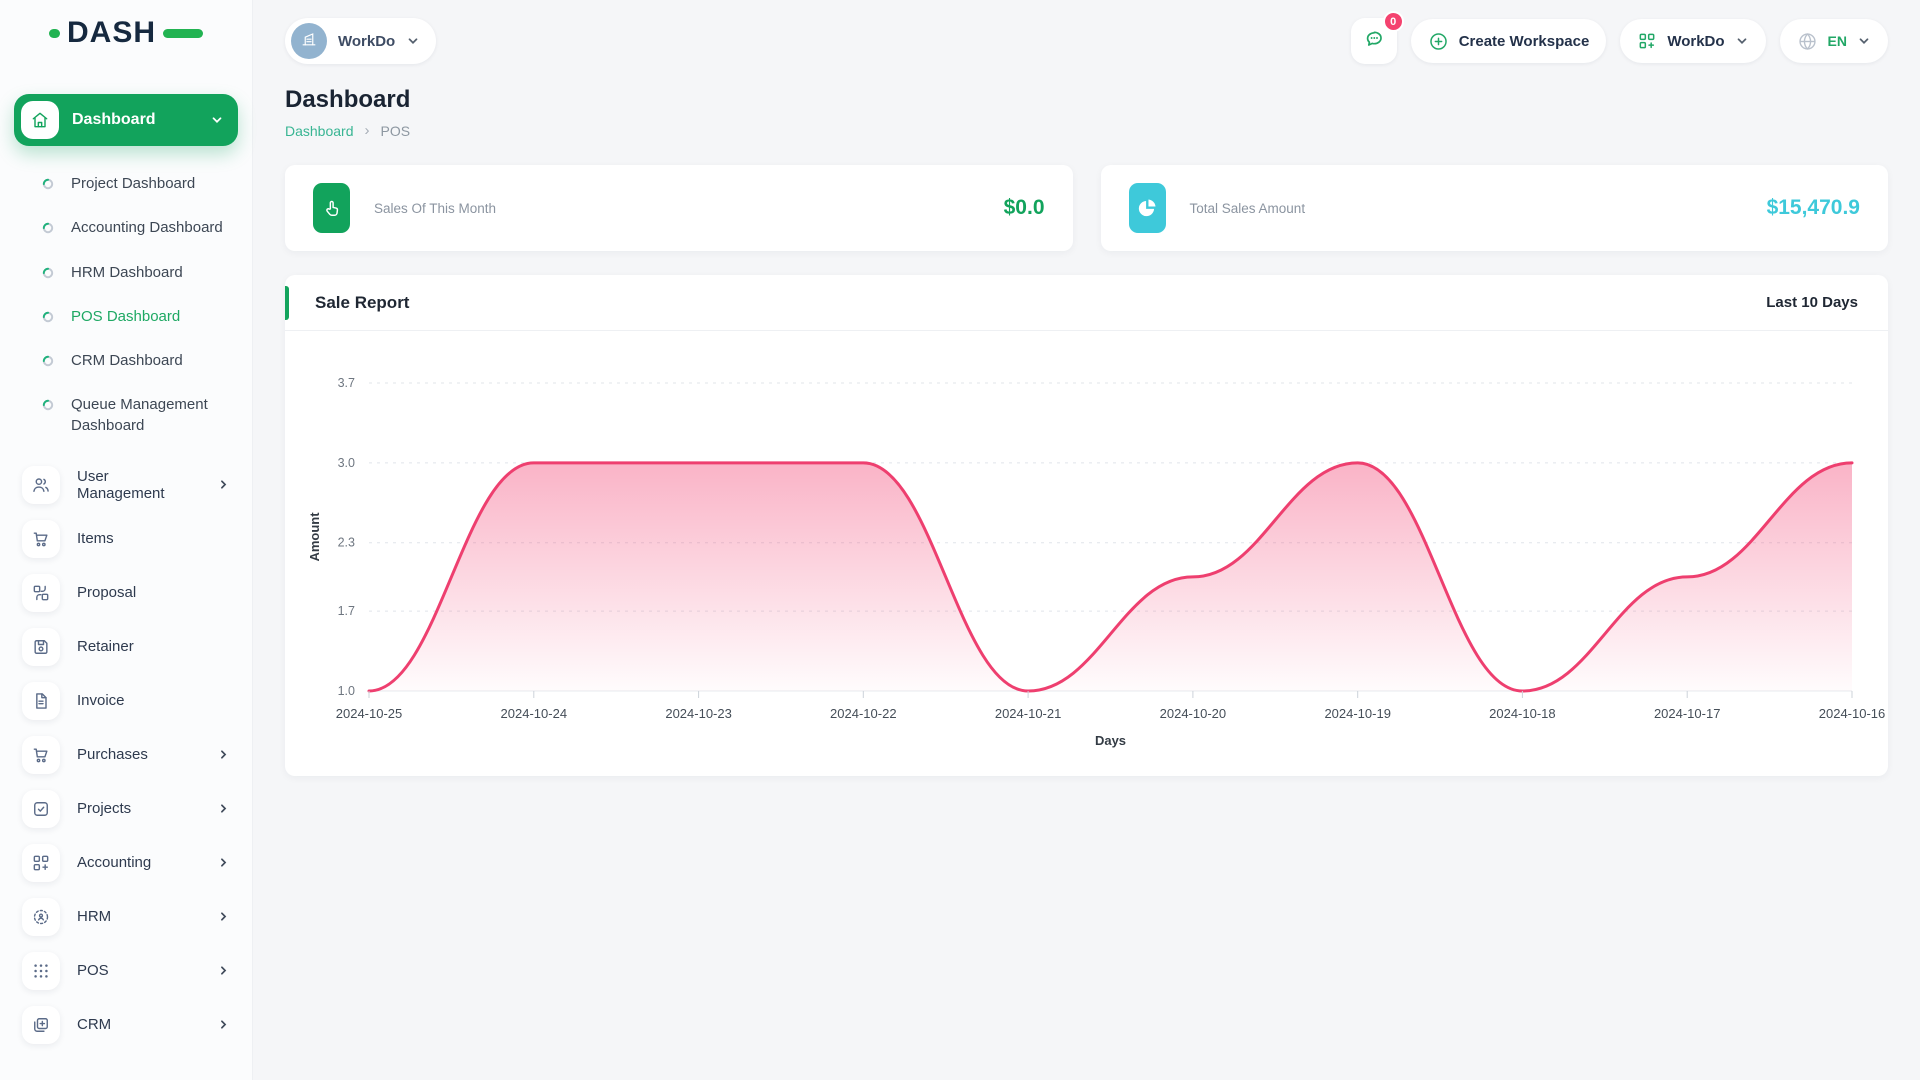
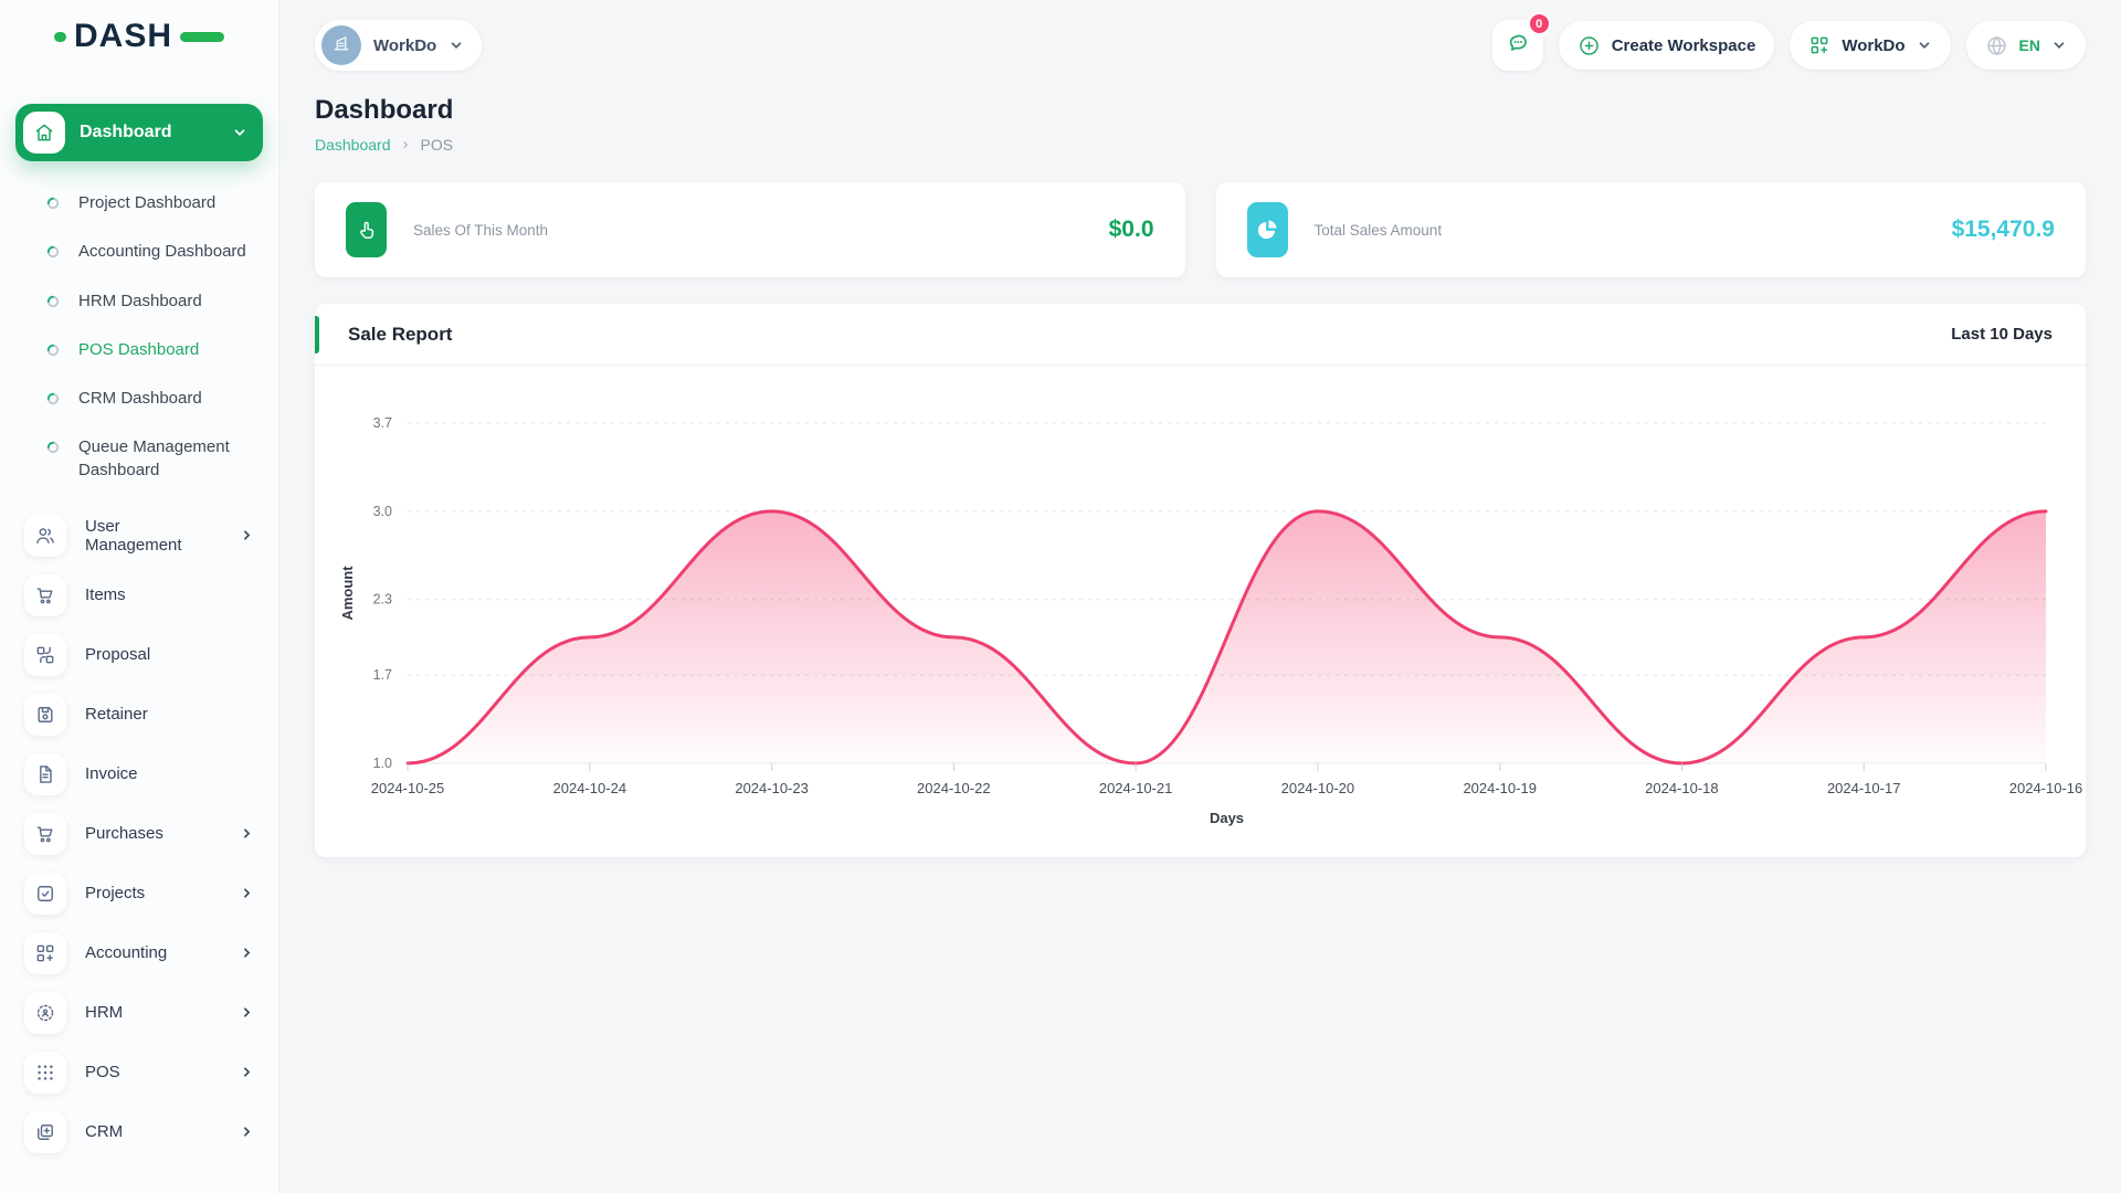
2024-10-24: 3 -> 2
2024-10-22: 3 -> 2
2024-10-20: 2 -> 3
2024-10-19: 3 -> 2
